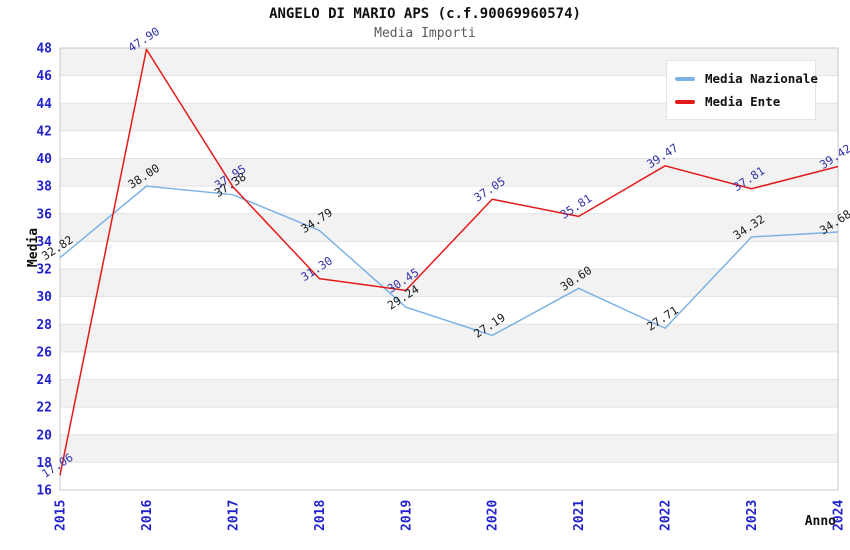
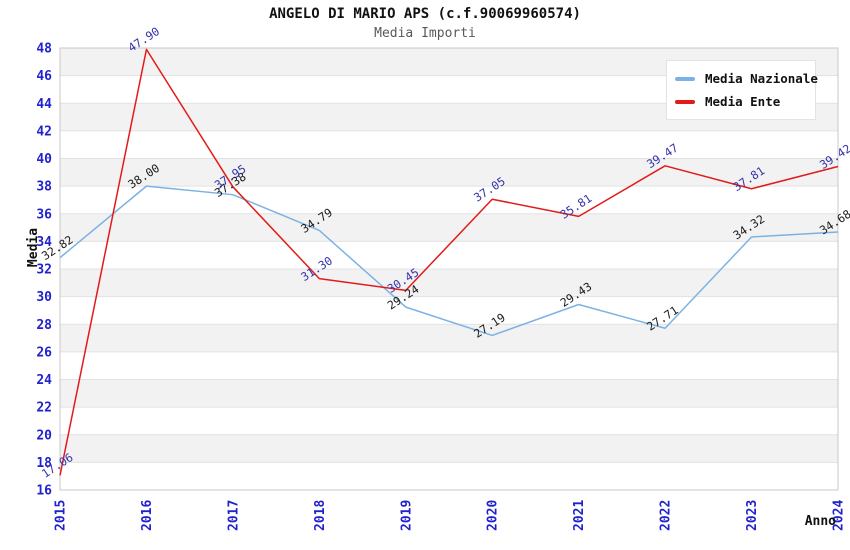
Media Nazionale/2021: 30.60 -> 29.43
